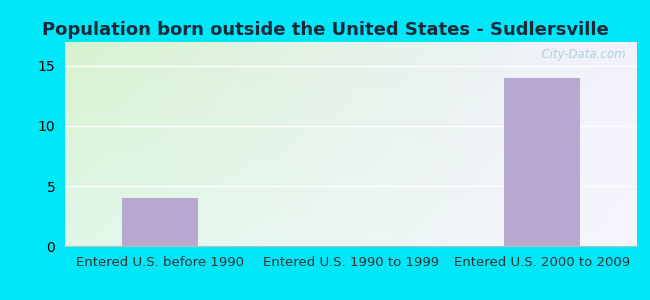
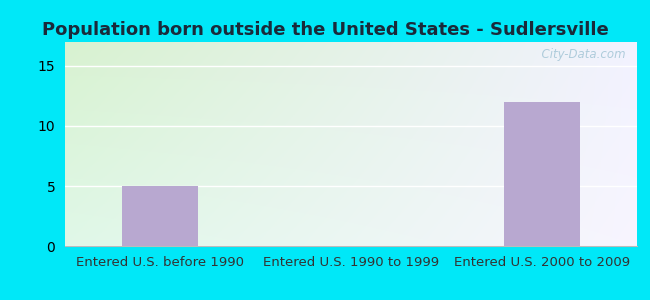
Entered U.S. before 1990: 4 -> 5
Entered U.S. 2000 to 2009: 14 -> 12
